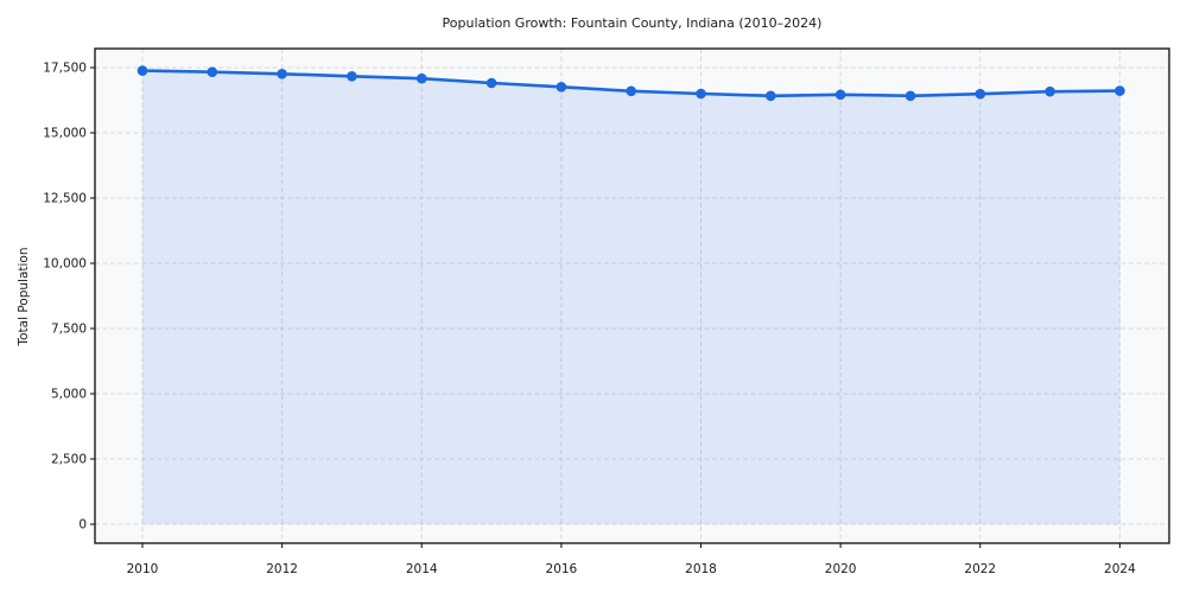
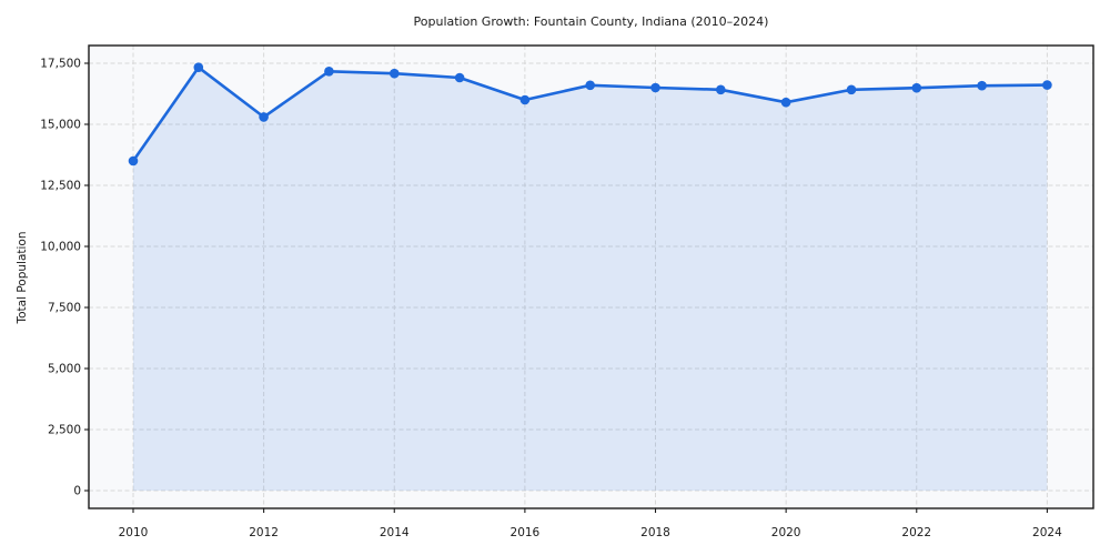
2010: 17400 -> 13500
2012: 17300 -> 15300
2016: 16800 -> 16000
2020: 16500 -> 15900
